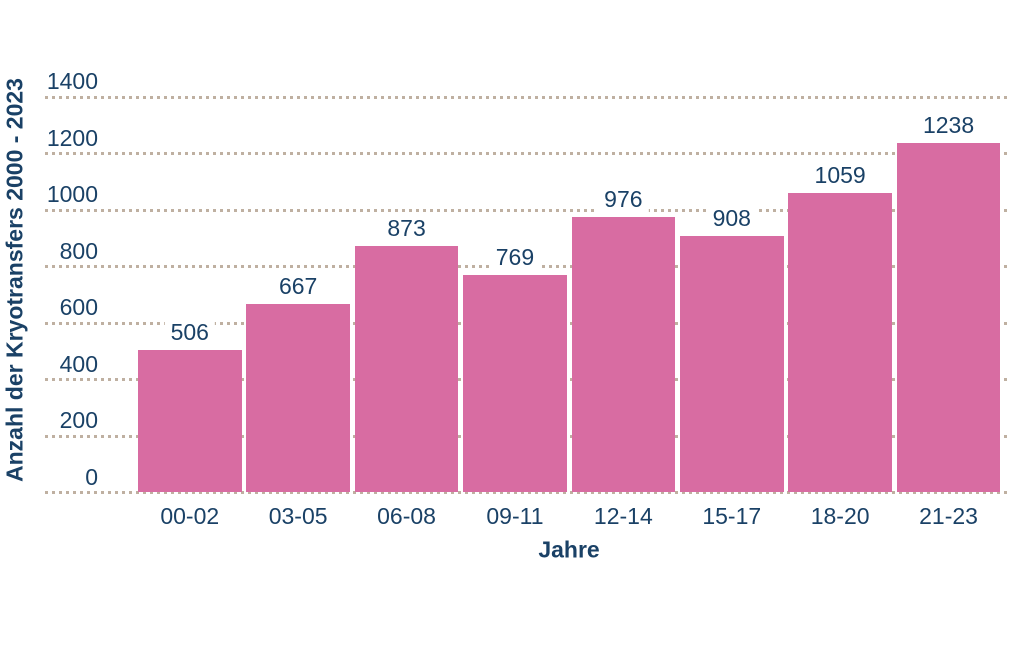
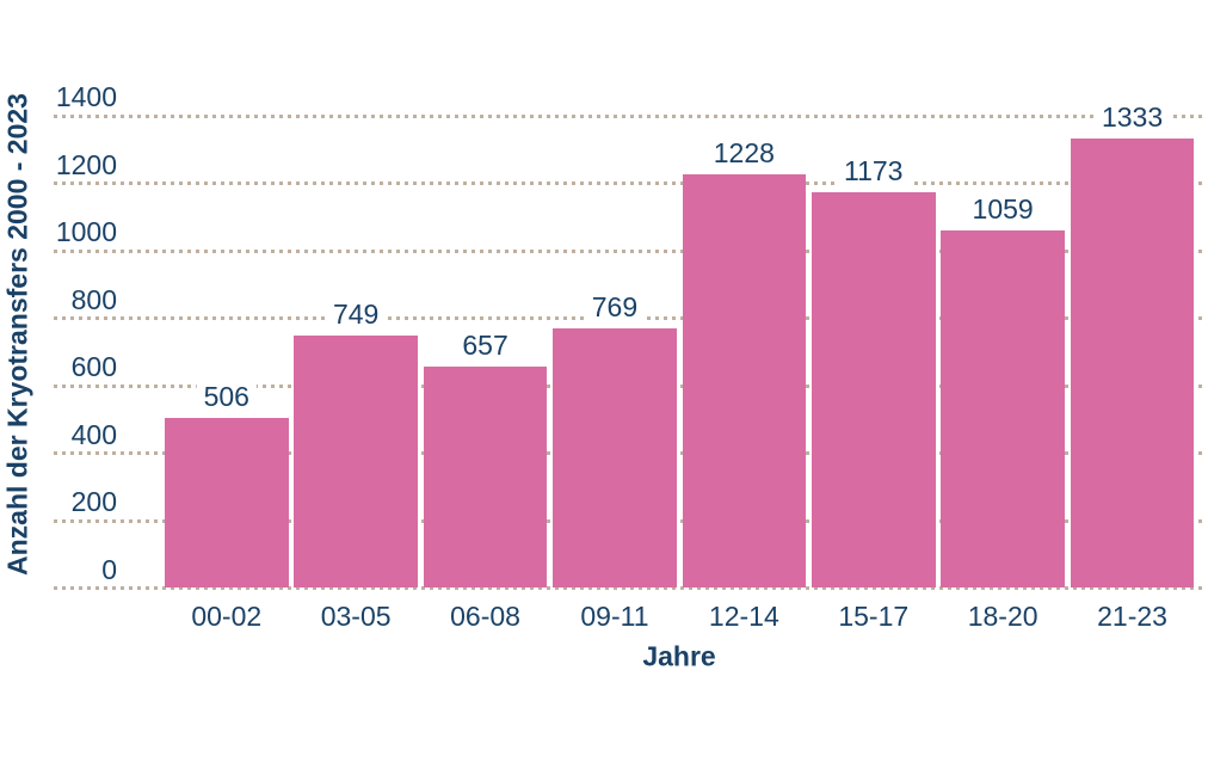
03-05: 667 -> 749
06-08: 873 -> 657
12-14: 976 -> 1228
15-17: 908 -> 1173
21-23: 1238 -> 1333
